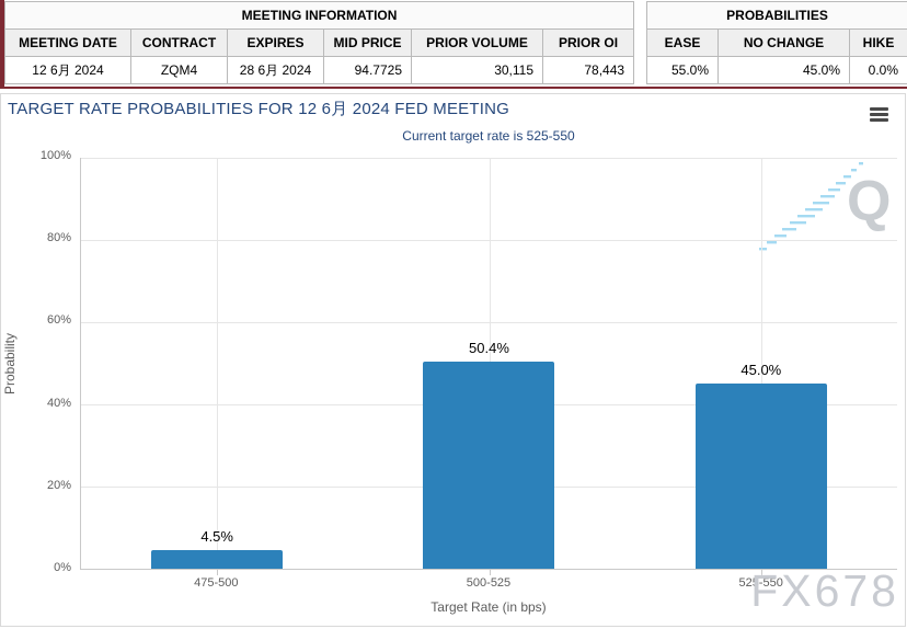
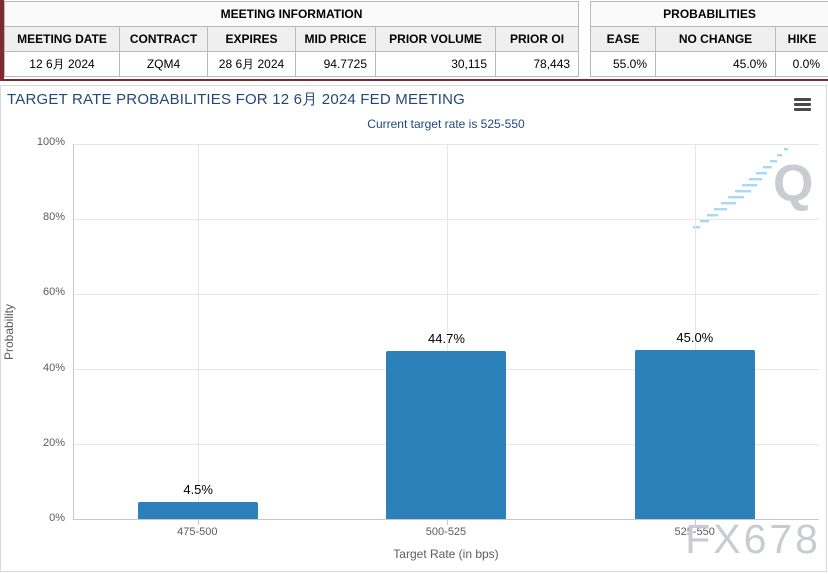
500-525: 50.4% -> 44.7%
